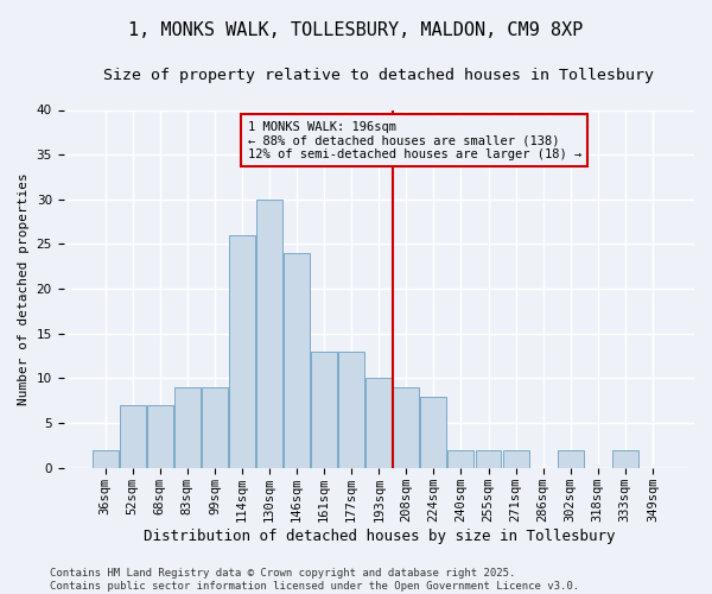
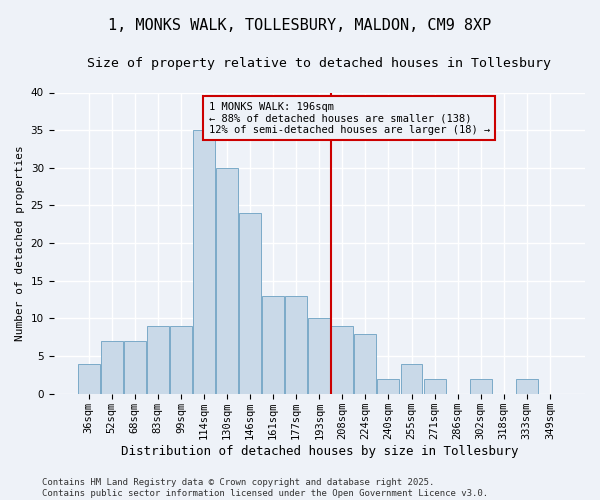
36sqm: 2 -> 4
114sqm: 26 -> 35
255sqm: 2 -> 4
